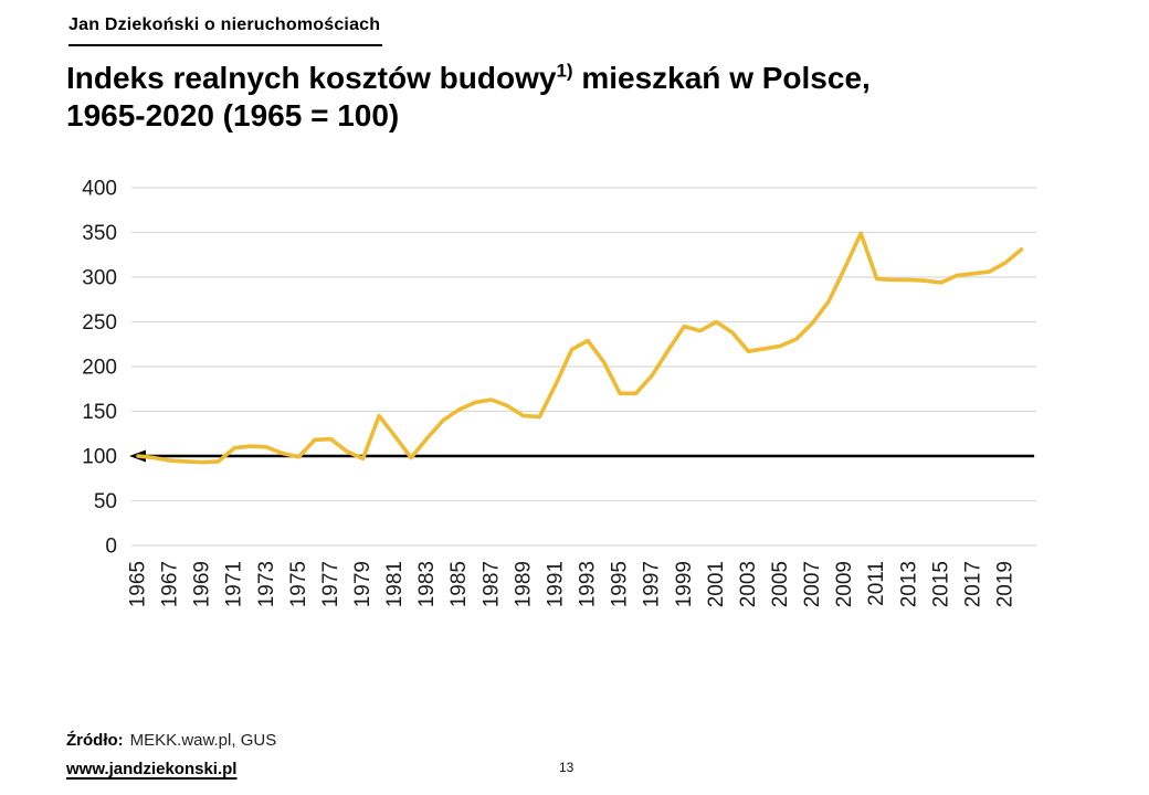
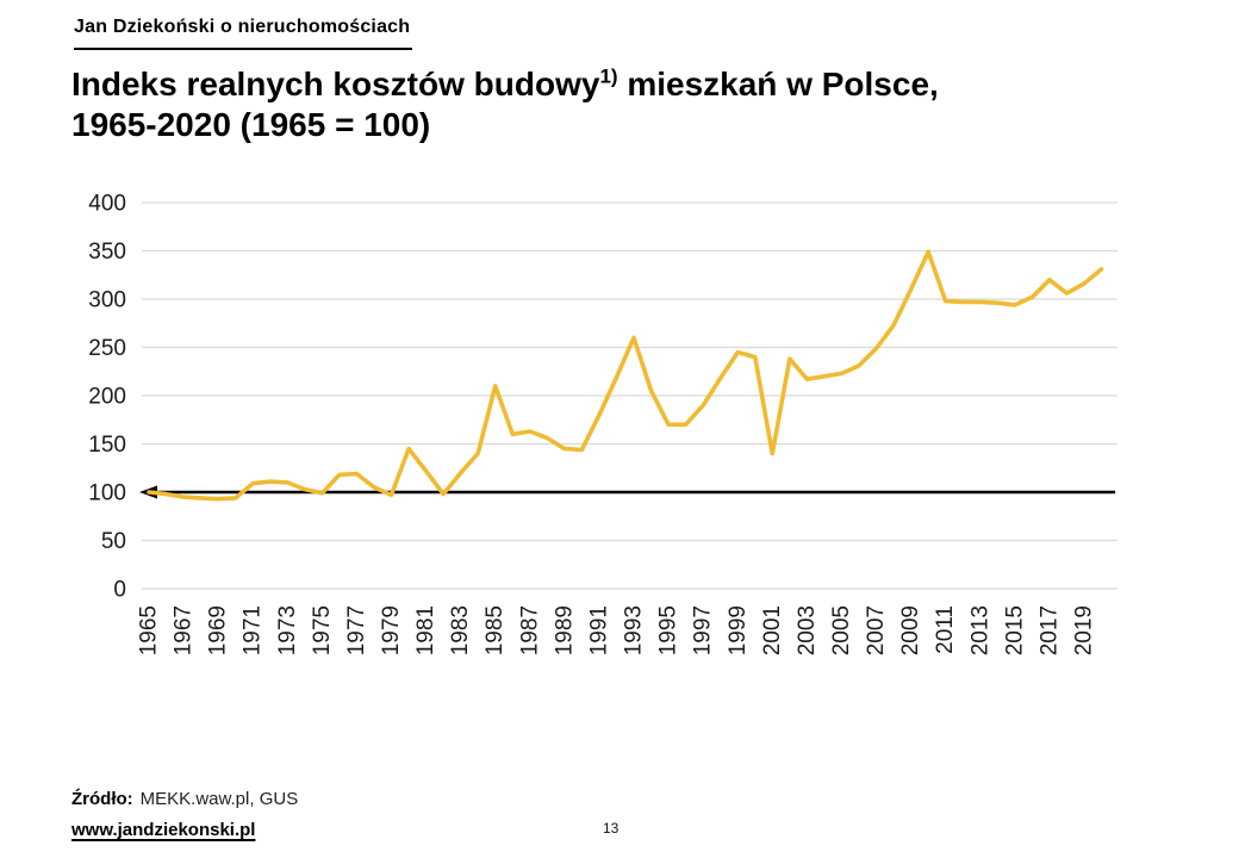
1985: 150 -> 210
1993: 230 -> 260
2001: 250 -> 140
2017: 300 -> 320
